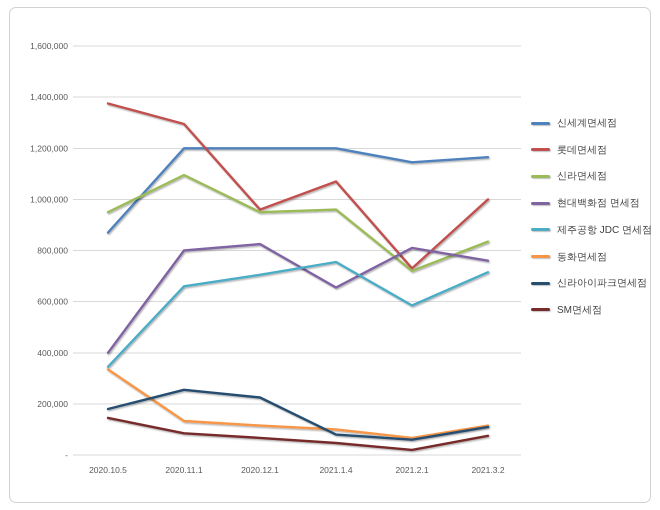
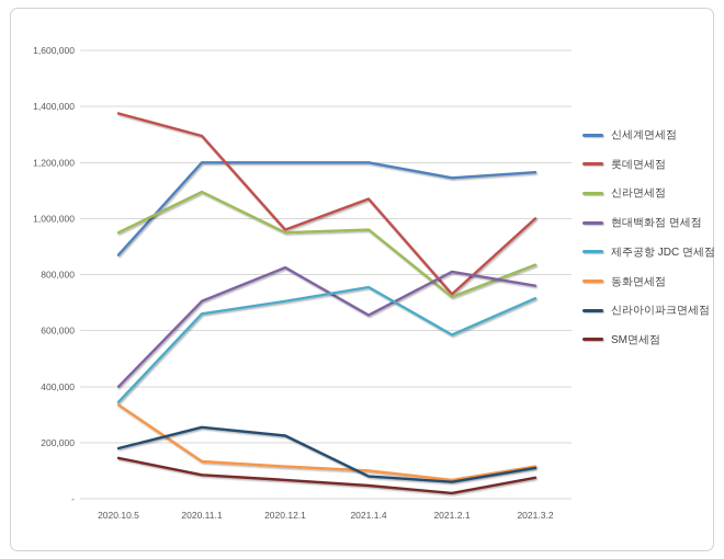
현대백화점 면세점/2020.11.1: 800000 -> 700000
